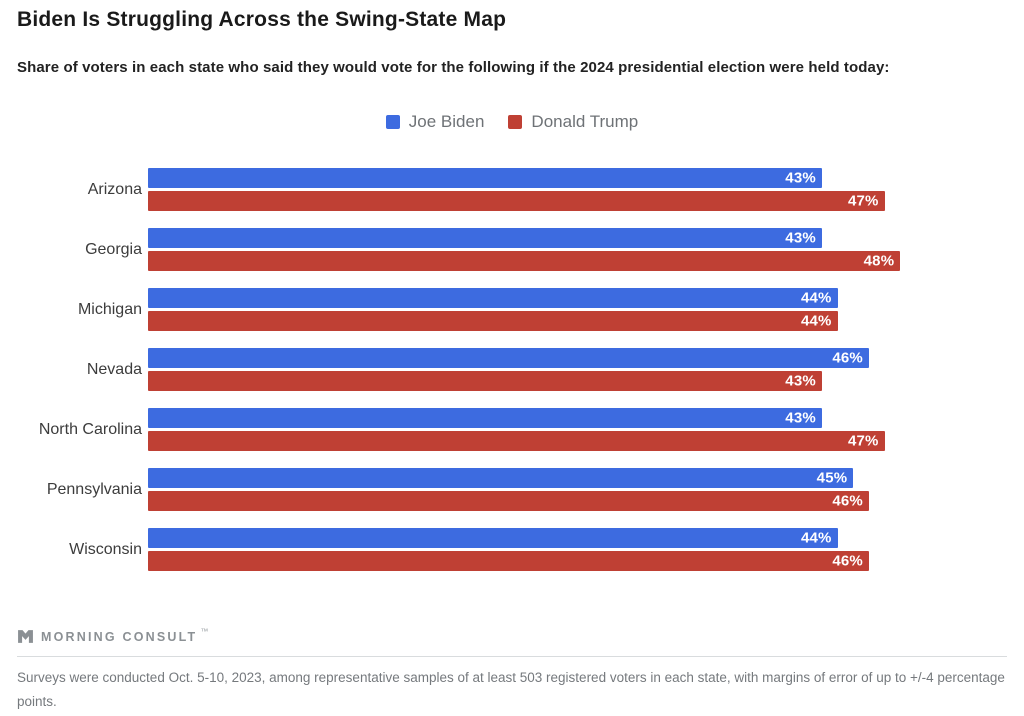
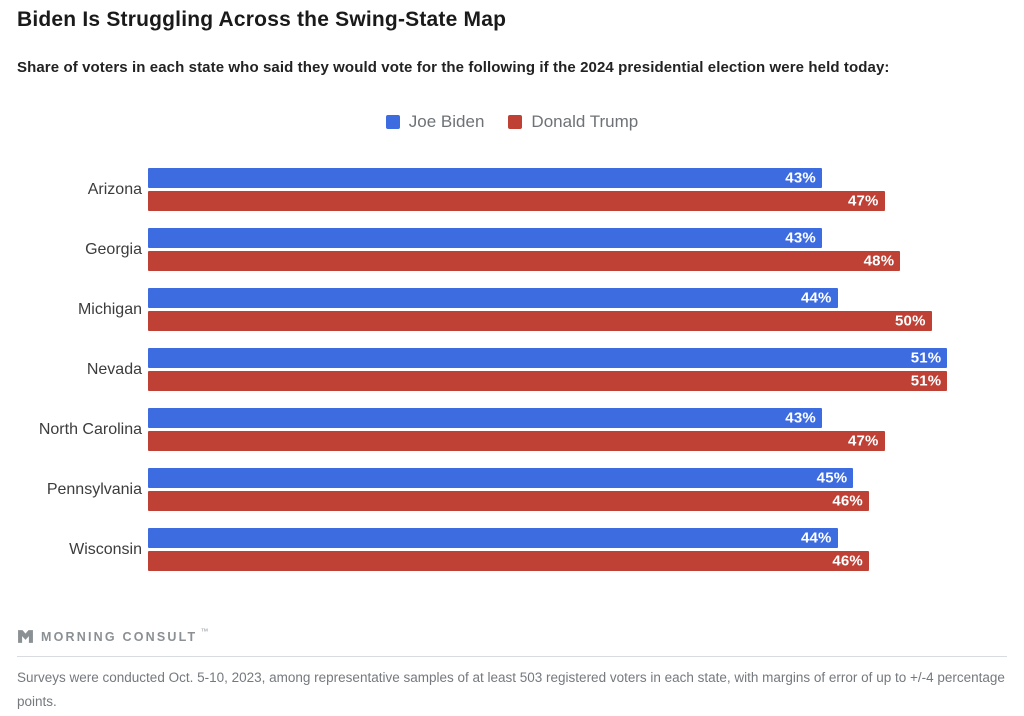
Donald Trump/Michigan: 44% -> 50%
Joe Biden/Nevada: 46% -> 51%
Donald Trump/Nevada: 43% -> 51%
